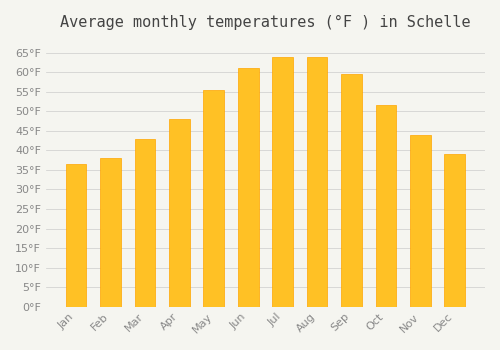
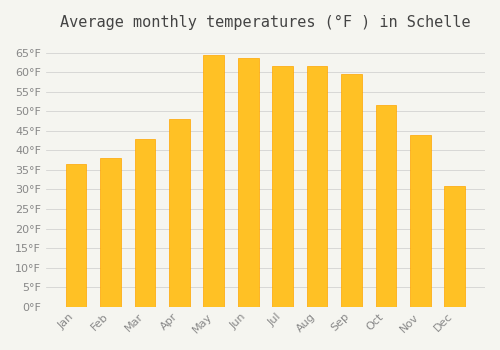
May: 55.5°F -> 64.5°F
Jun: 61.0°F -> 63.5°F
Jul: 64.0°F -> 61.5°F
Aug: 64.0°F -> 61.5°F
Dec: 39.0°F -> 31.0°F
